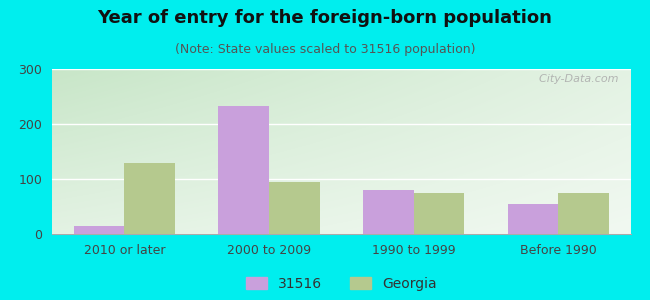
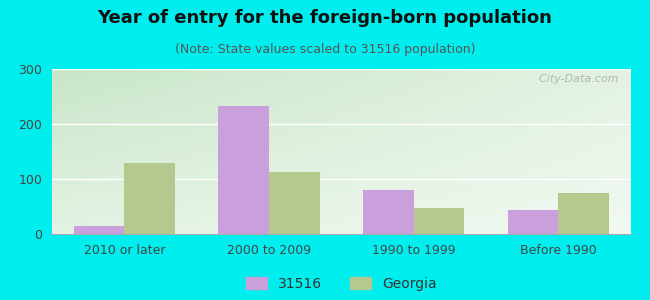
Georgia/2000 to 2009: 95 -> 112
Georgia/1990 to 1999: 75 -> 48
31516/Before 1990: 55 -> 44
